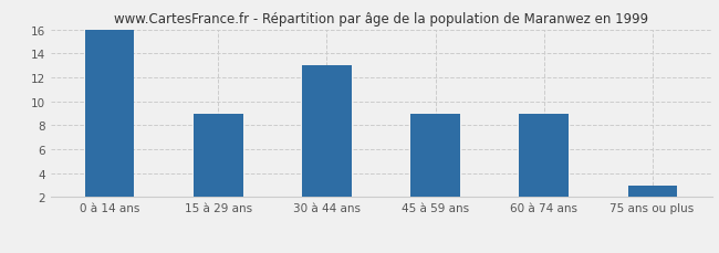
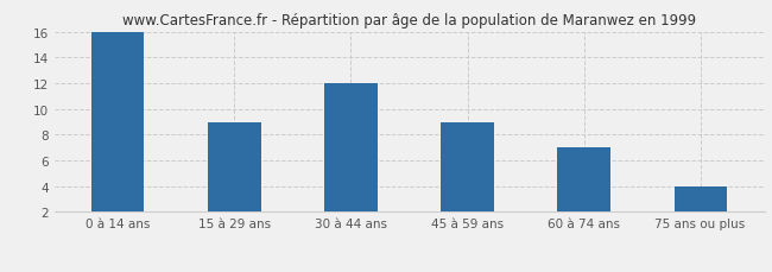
30 à 44 ans: 13 -> 12
60 à 74 ans: 9 -> 7
75 ans ou plus: 3 -> 4
